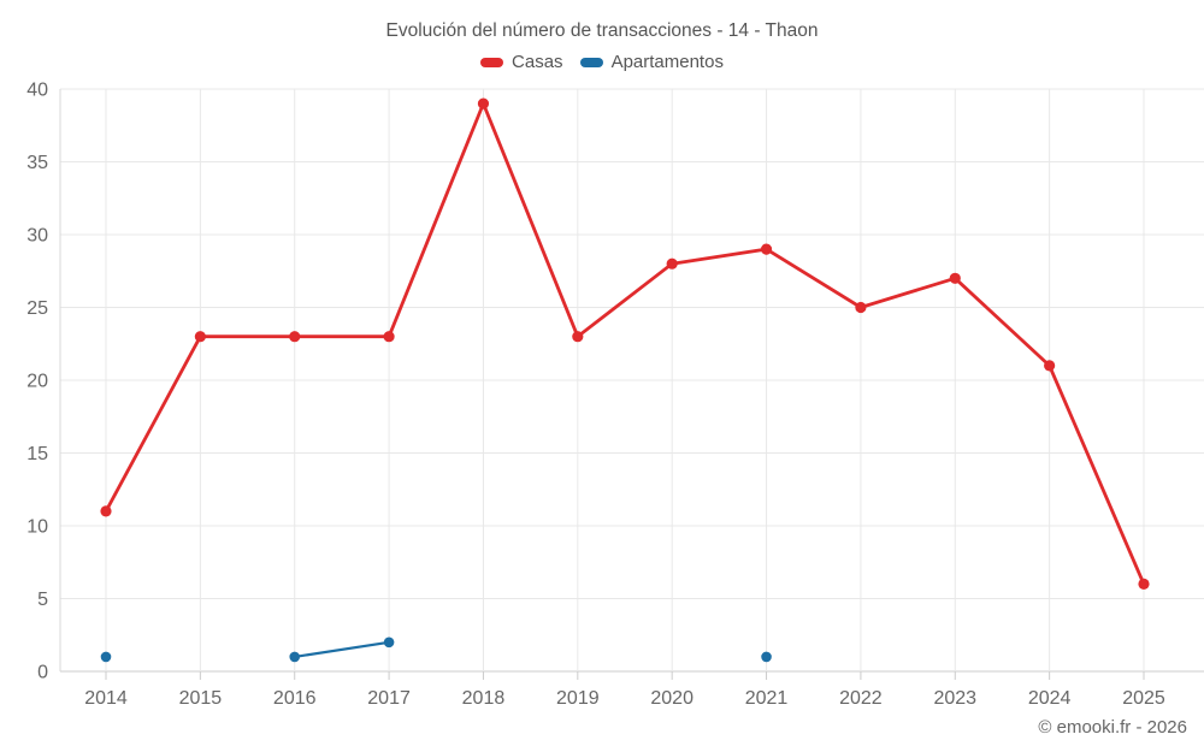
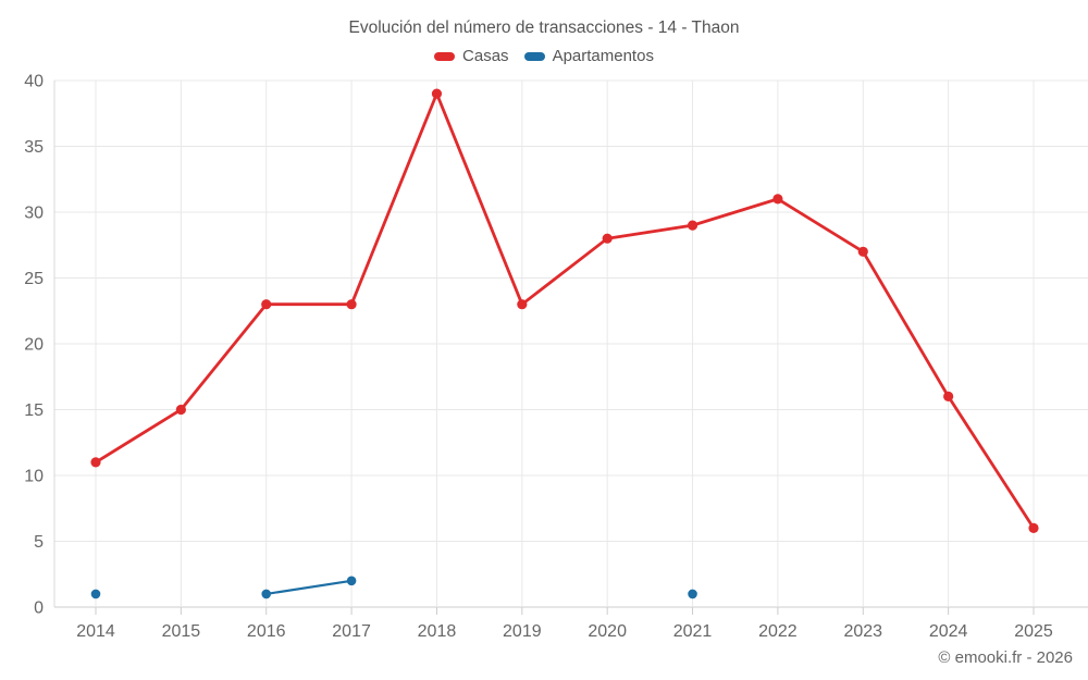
Casas/2015: 23 -> 15
Casas/2022: 25 -> 31
Casas/2024: 21 -> 16
